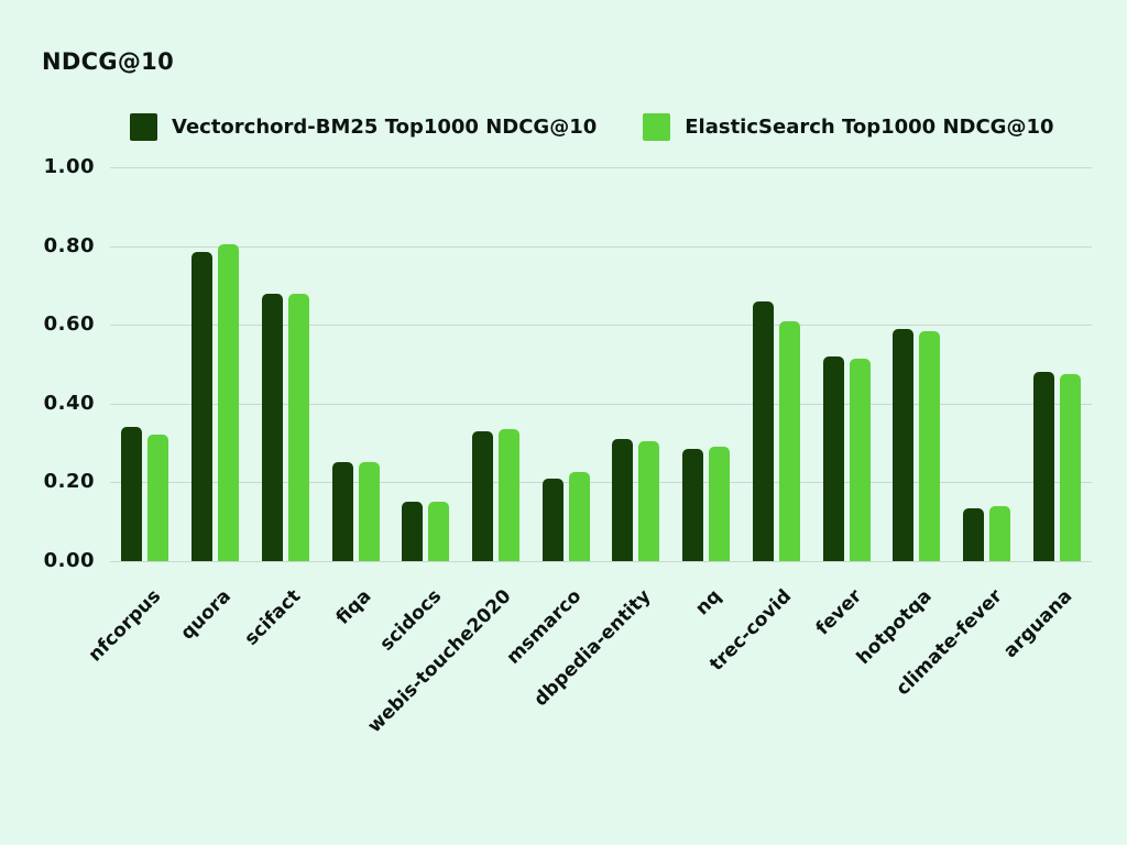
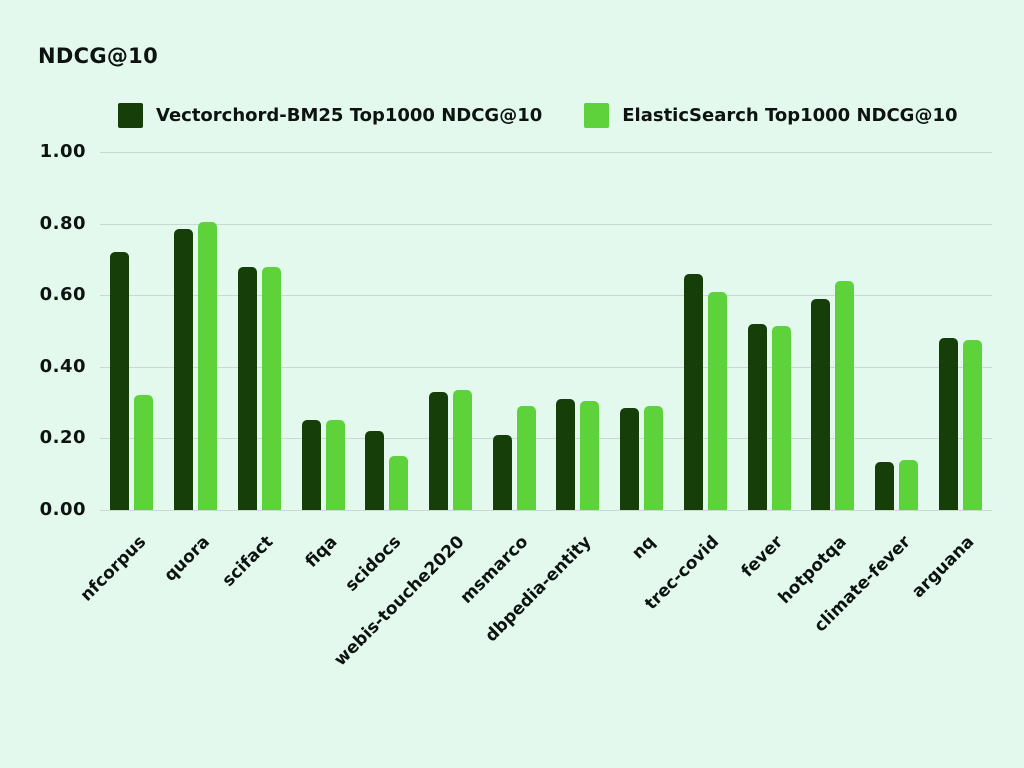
Vectorchord-BM25 Top1000 NDCG@10/nfcorpus: 0.34 -> 0.72
Vectorchord-BM25 Top1000 NDCG@10/scidocs: 0.15 -> 0.22
ElasticSearch Top1000 NDCG@10/msmarco: 0.23 -> 0.29
ElasticSearch Top1000 NDCG@10/hotpotqa: 0.58 -> 0.64
